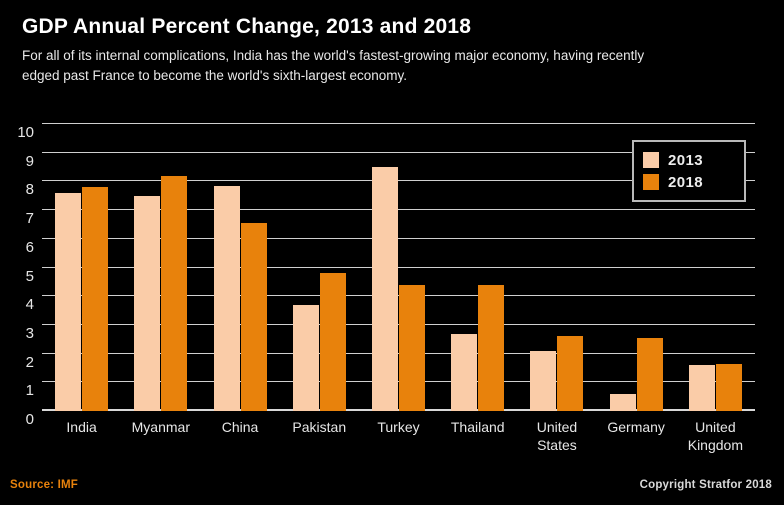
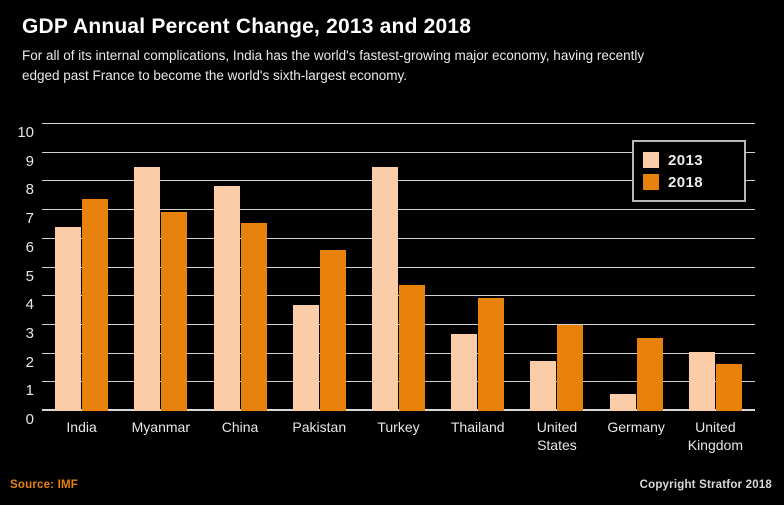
2013/India: 7.6 -> 6.4
2018/India: 7.8 -> 7.4
2013/Myanmar: 7.5 -> 8.5
2018/Myanmar: 8.2 -> 7.0
2018/Pakistan: 4.8 -> 5.6
2018/Thailand: 4.4 -> 4.0
2013/United States: 2.1 -> 1.8
2018/United States: 2.6 -> 3.0
2013/United Kingdom: 1.6 -> 2.0
